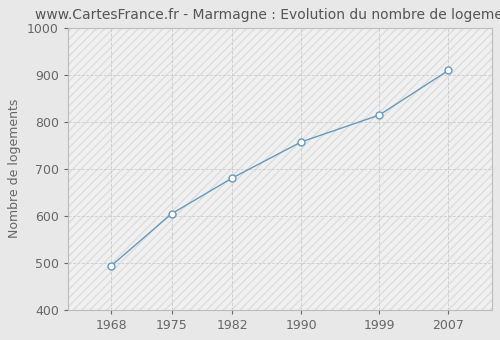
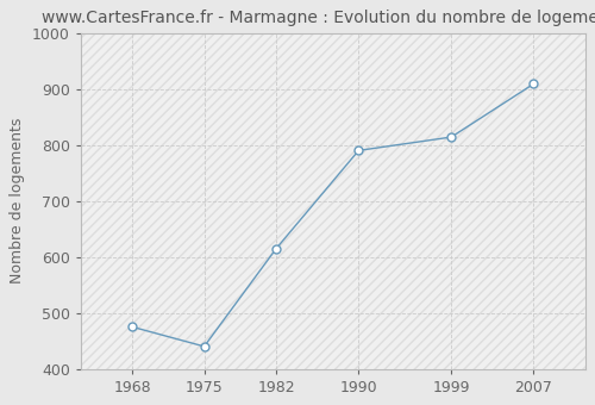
1968: 493 -> 475
1975: 604 -> 440
1982: 680 -> 615
1990: 757 -> 790
